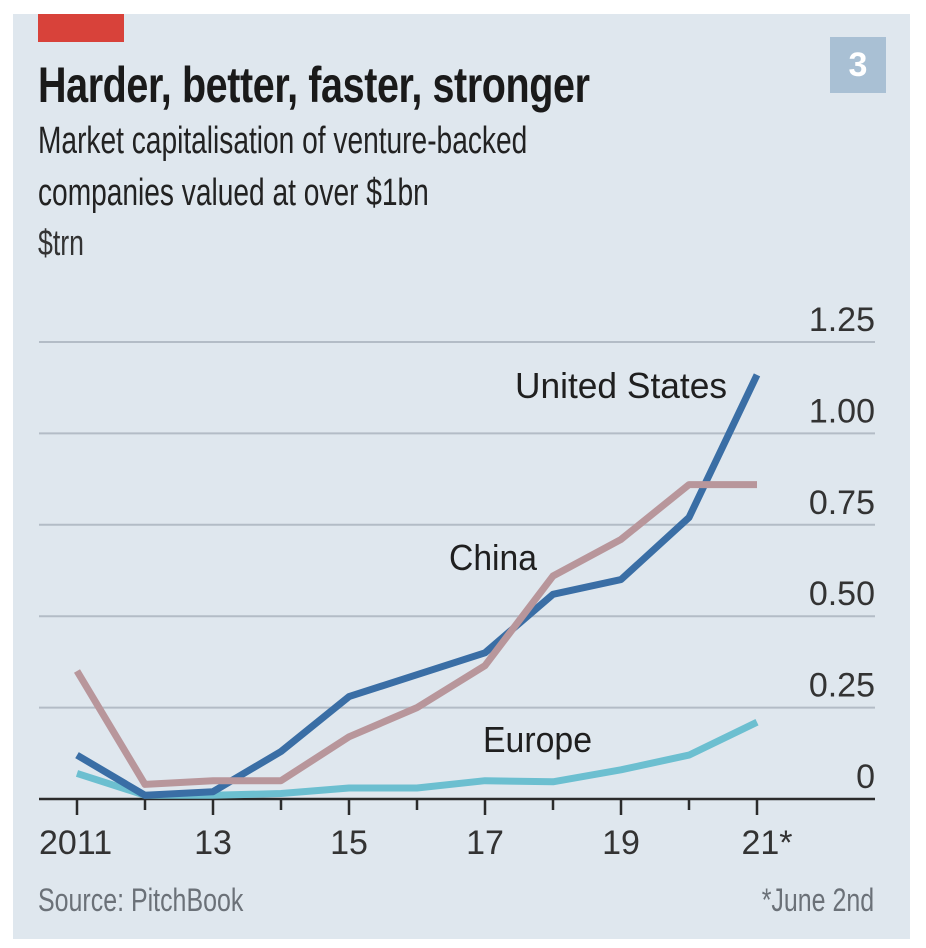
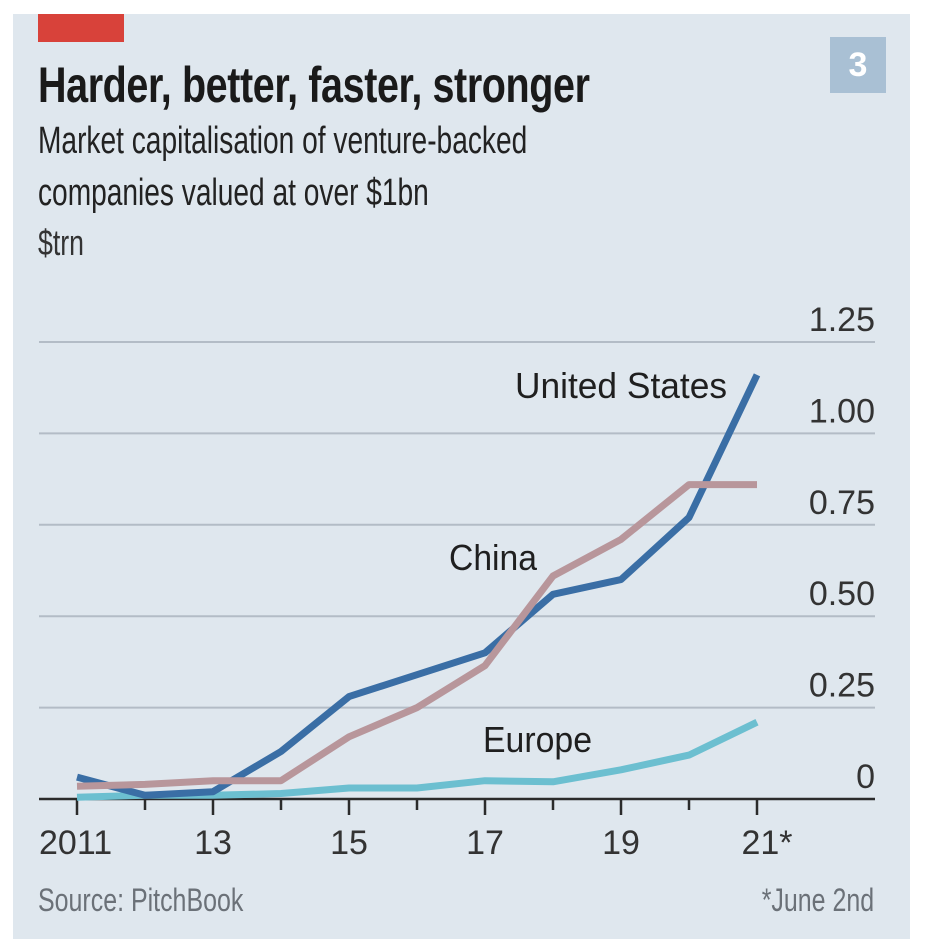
United States/2011: 0.12 -> 0.06
China/2011: 0.35 -> 0.04
Europe/2011: 0.07 -> 0.01
